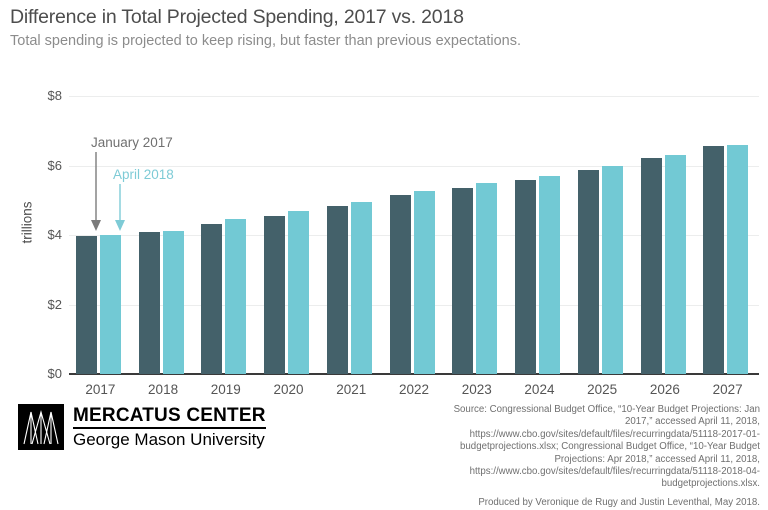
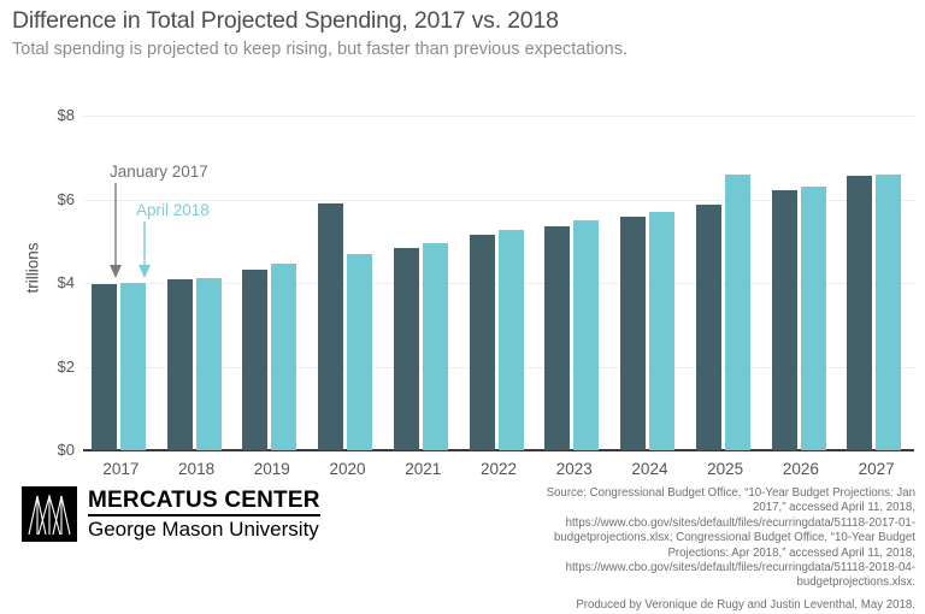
January 2017/2020: $4.6 -> $5.9
April 2018/2025: $6.0 -> $6.6
